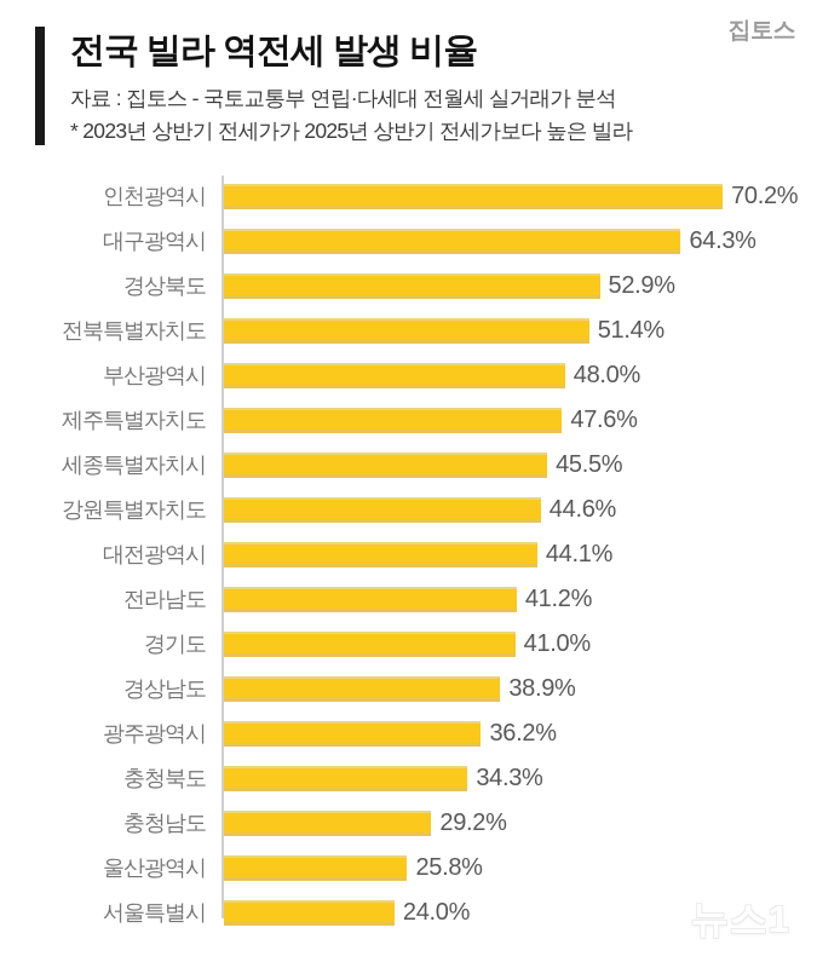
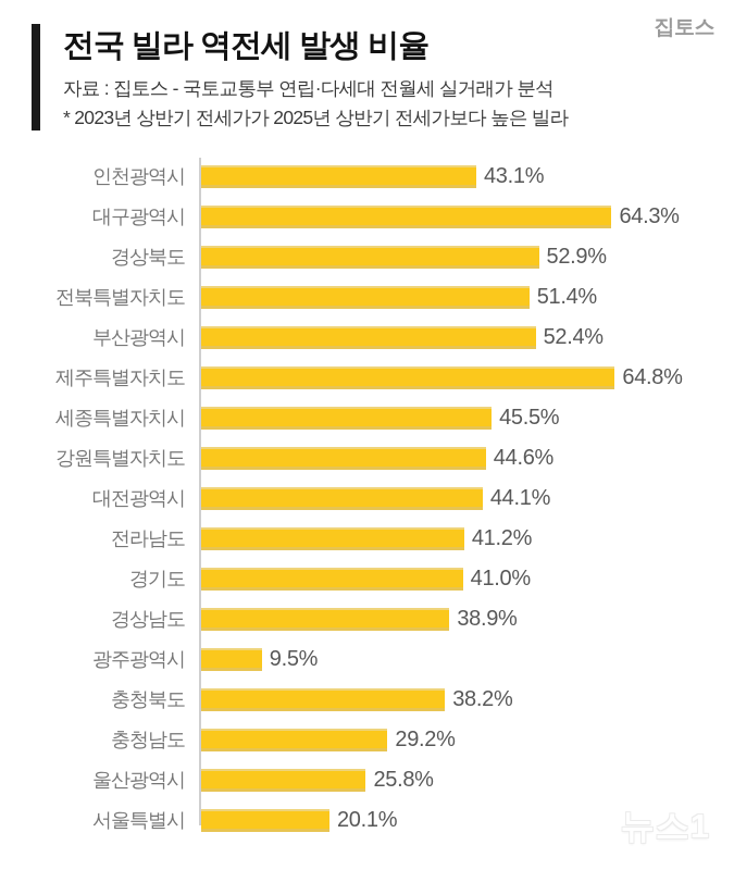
인천광역시: 70.2% -> 43.1%
부산광역시: 48.0% -> 52.4%
제주특별자치도: 47.6% -> 64.8%
광주광역시: 36.2% -> 9.5%
충청북도: 34.3% -> 38.2%
서울특별시: 24.0% -> 20.1%
